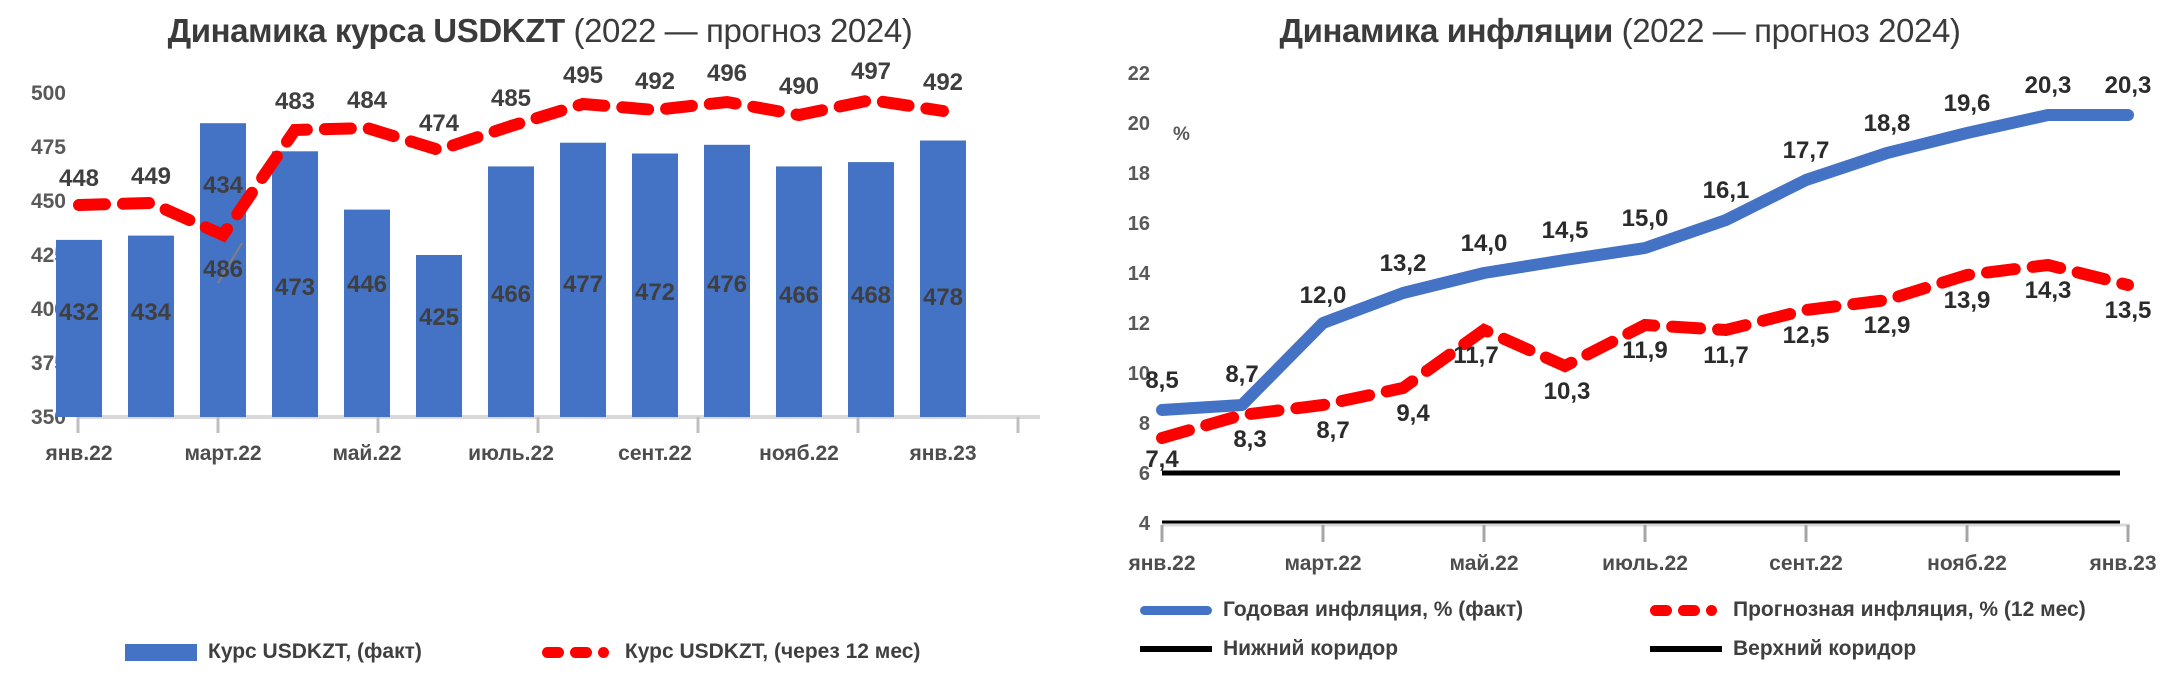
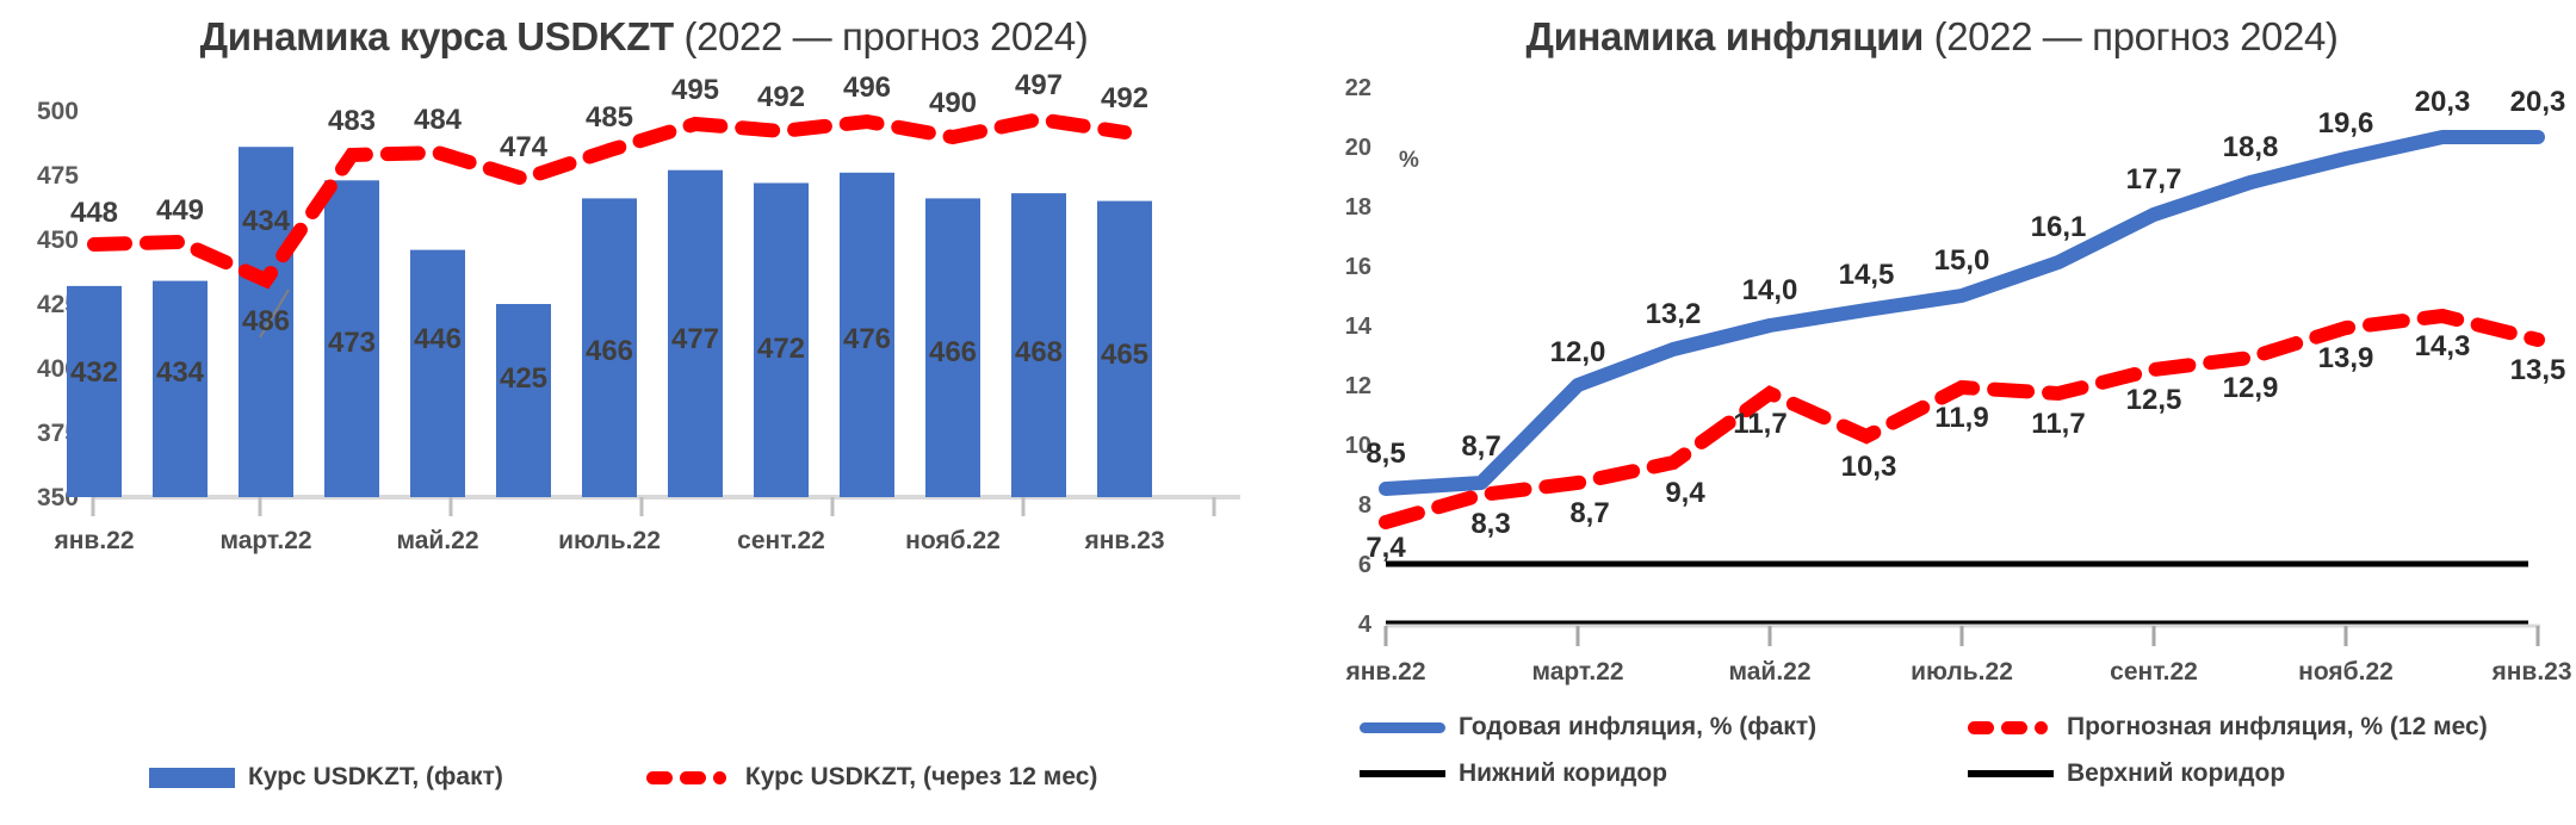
Динамика курса USDKZT (2022 — прогноз 2024)/Курс USDKZT, (факт)/янв.23: 478 -> 465
